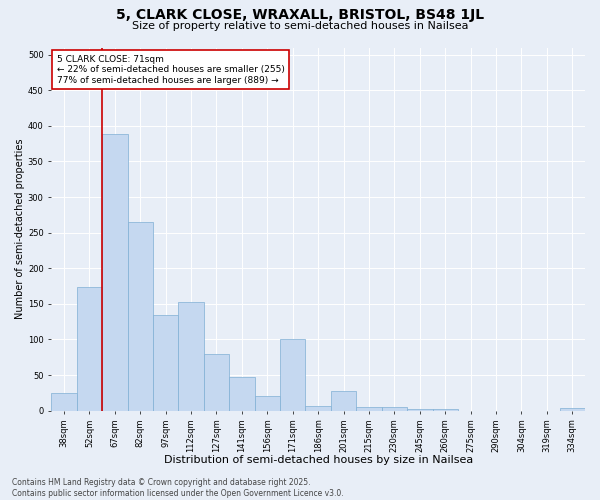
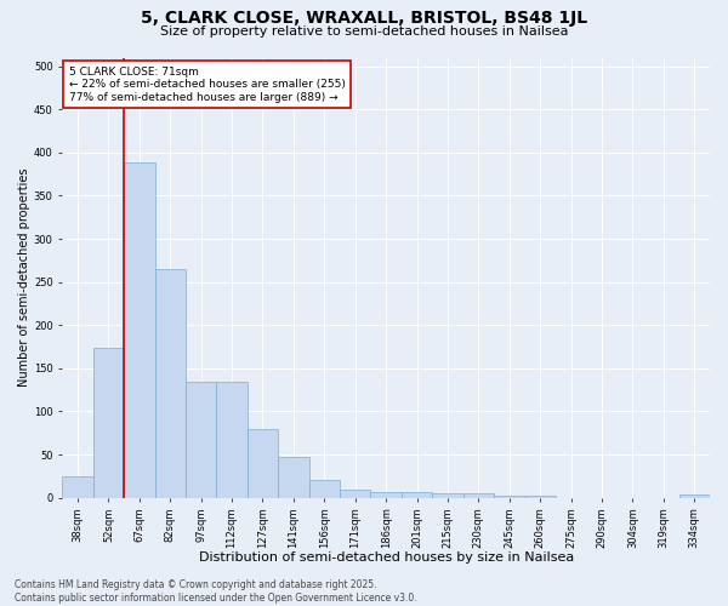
112sqm: 152 -> 135
171sqm: 100 -> 10
201sqm: 28 -> 7
